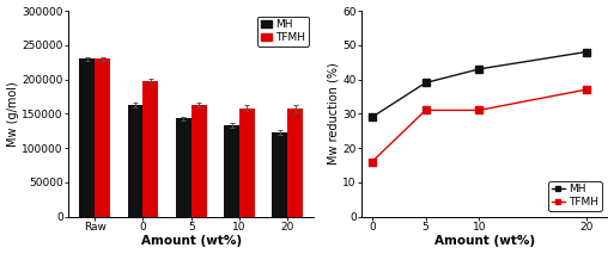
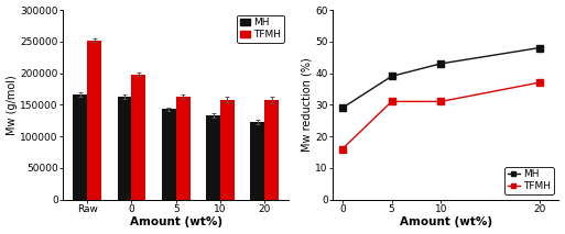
MH/Raw: 230000 -> 166000
TFMH/Raw: 230000 -> 252000
